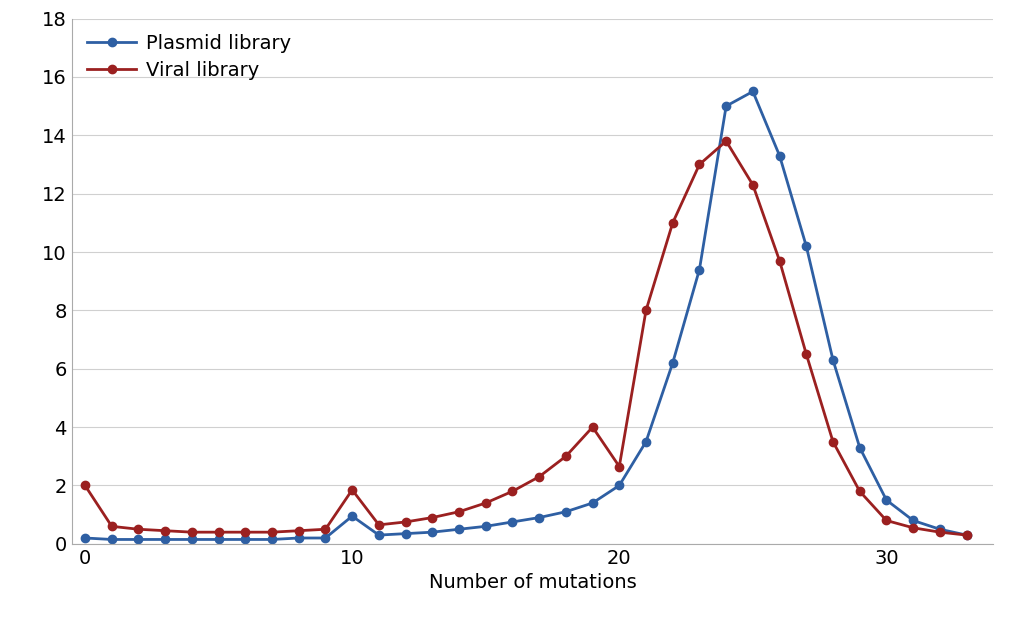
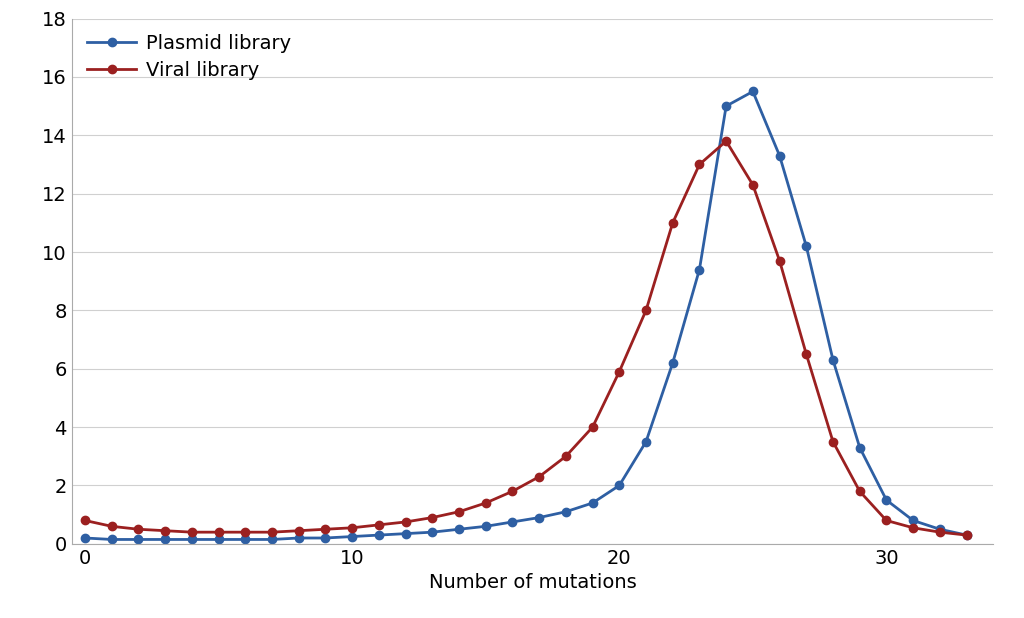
Viral library/0: 2.00 -> 0.80
Plasmid library/10: 0.95 -> 0.25
Viral library/10: 1.85 -> 0.55
Viral library/20: 2.65 -> 5.90
